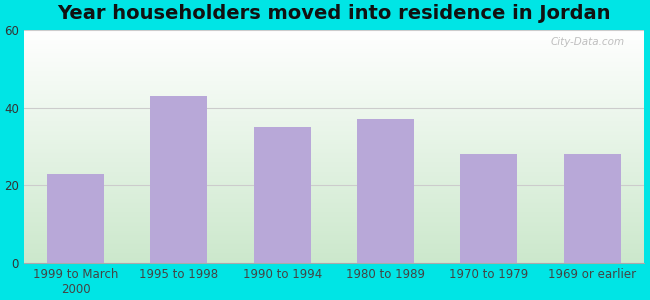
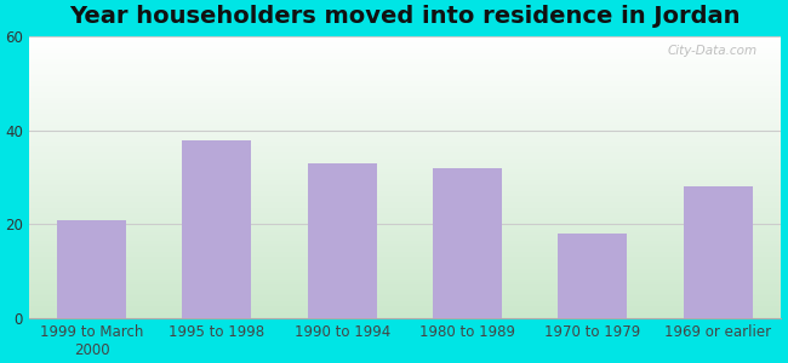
1999 to March 2000: 23 -> 21
1995 to 1998: 43 -> 38
1990 to 1994: 35 -> 33
1980 to 1989: 37 -> 32
1970 to 1979: 28 -> 18
